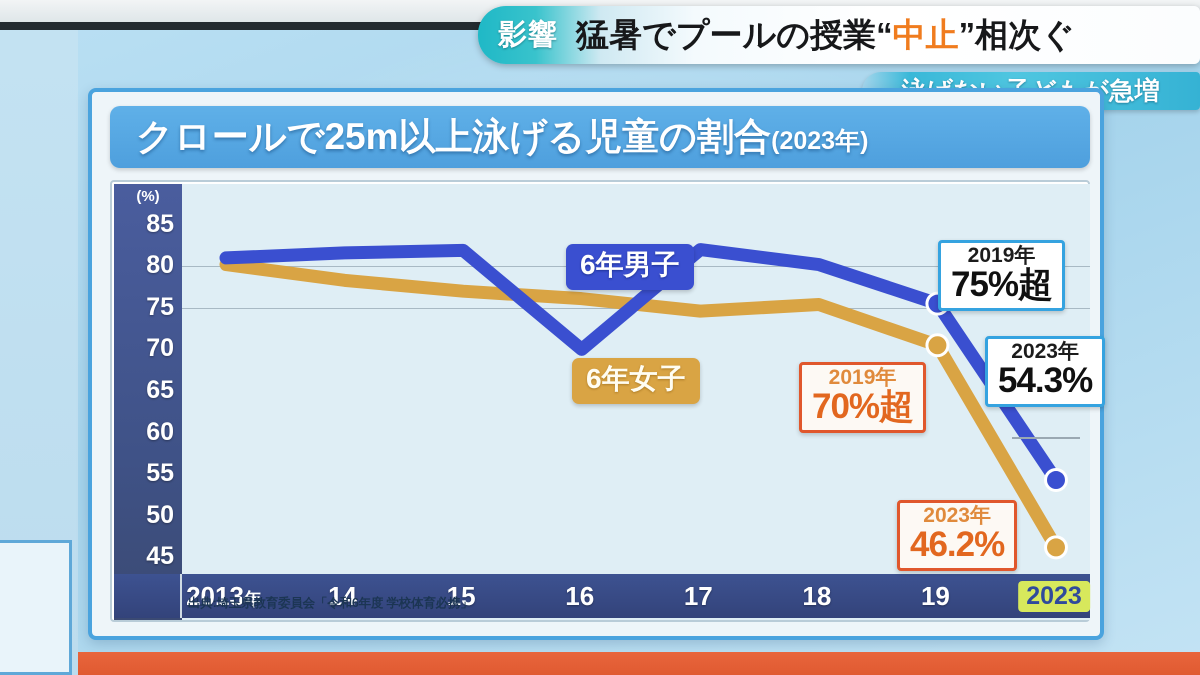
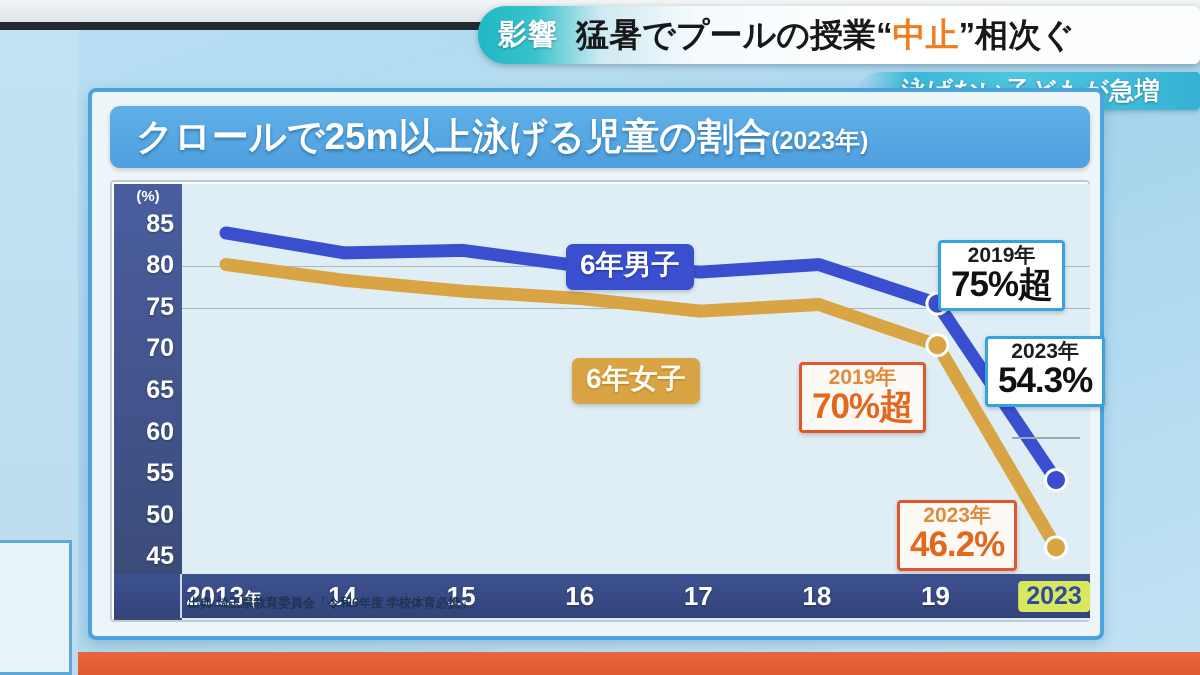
6年男子/2013年: 81 -> 84
6年男子/16: 70 -> 80
6年男子/17: 82 -> 79
